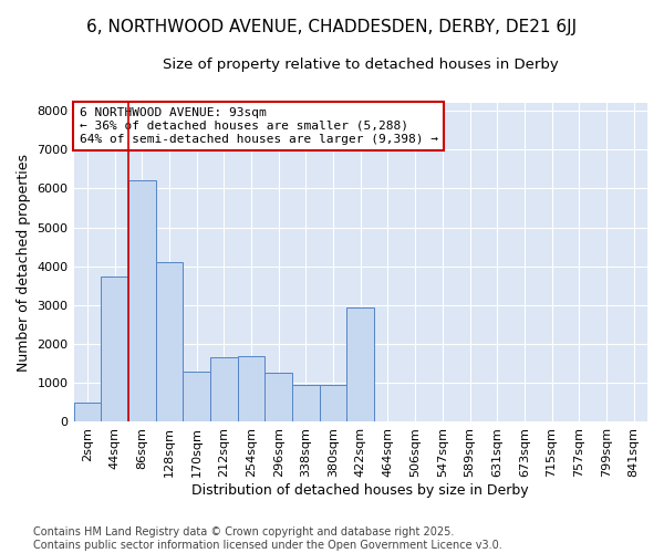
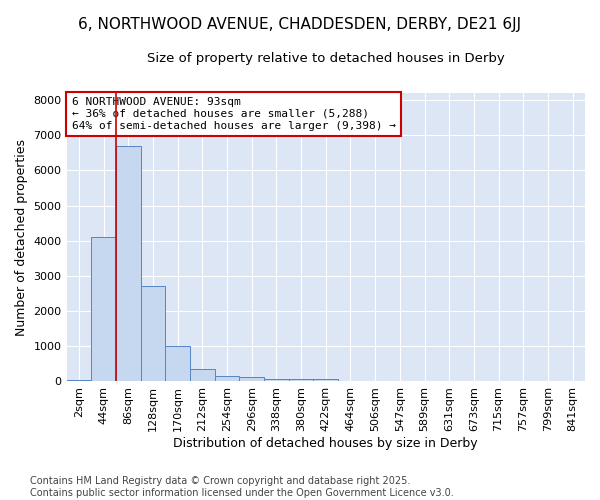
2sqm: 500 -> 50
44sqm: 3750 -> 4100
86sqm: 6200 -> 6700
128sqm: 4100 -> 2700
170sqm: 1300 -> 1000
212sqm: 1650 -> 350
254sqm: 1700 -> 150
296sqm: 1250 -> 130
338sqm: 950 -> 60
380sqm: 950 -> 60
422sqm: 2950 -> 60
